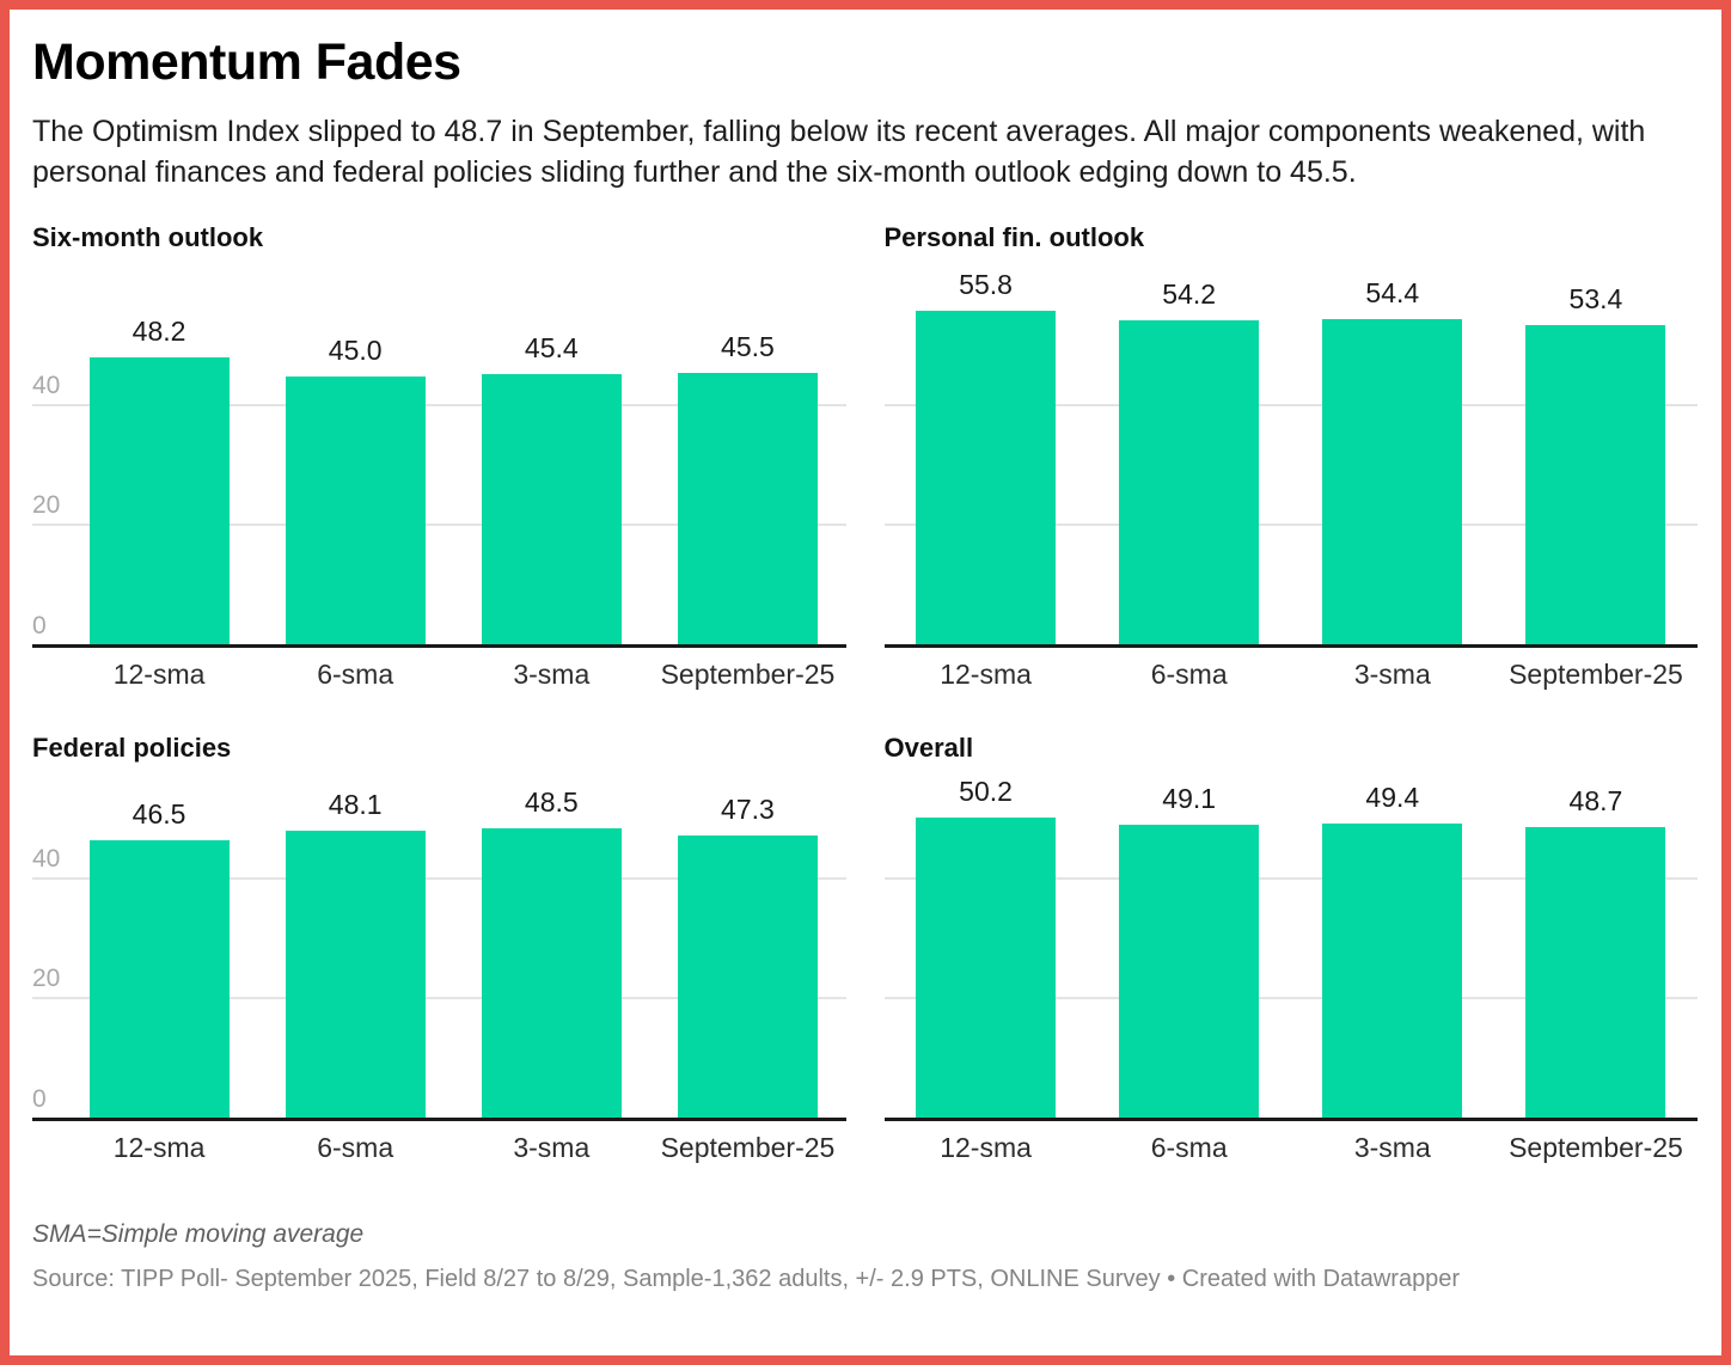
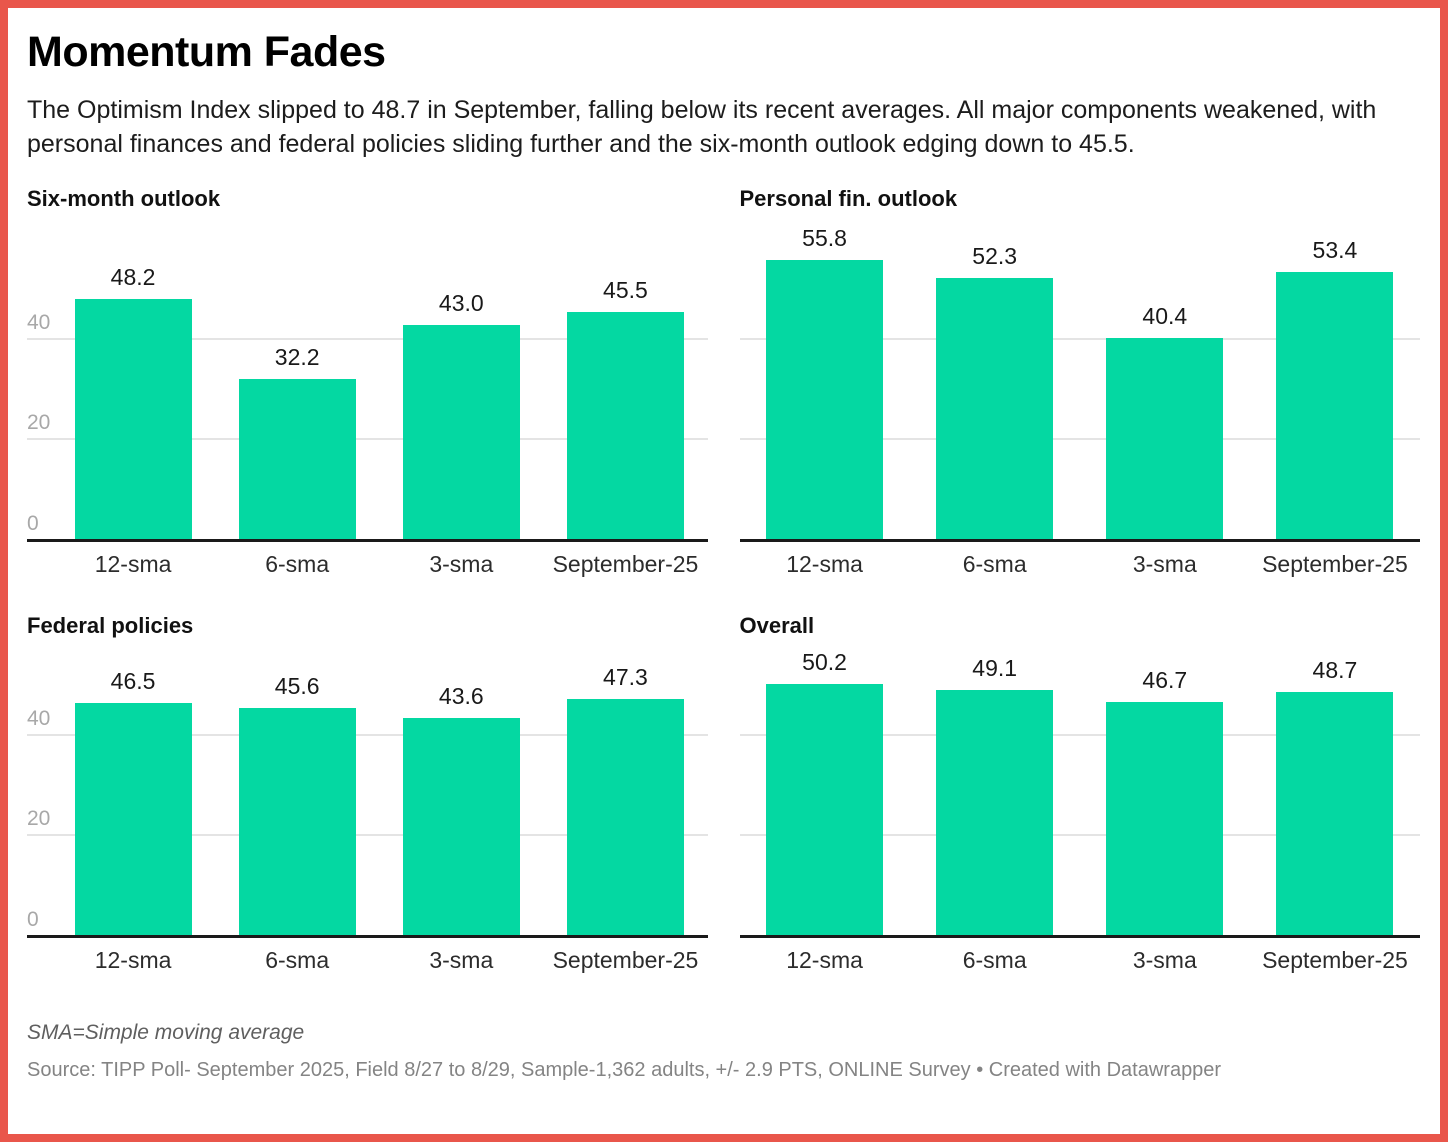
Six-month outlook/6-sma: 45.0 -> 32.2
Six-month outlook/3-sma: 45.4 -> 43.0
Personal fin. outlook/6-sma: 54.2 -> 52.3
Personal fin. outlook/3-sma: 54.4 -> 40.4
Federal policies/6-sma: 48.1 -> 45.6
Federal policies/3-sma: 48.5 -> 43.6
Overall/3-sma: 49.4 -> 46.7
